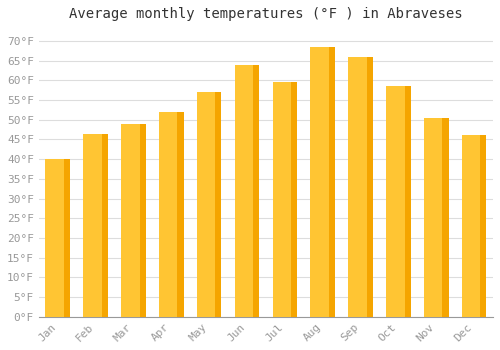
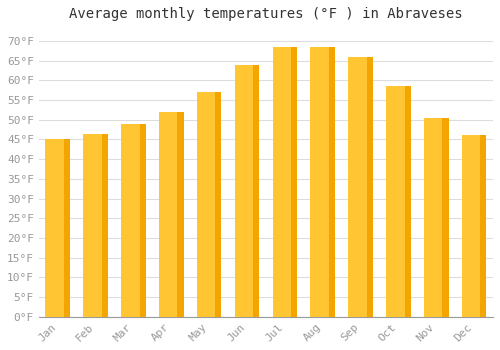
Jan: 40.0°F -> 45.0°F
Jul: 59.5°F -> 68.5°F
